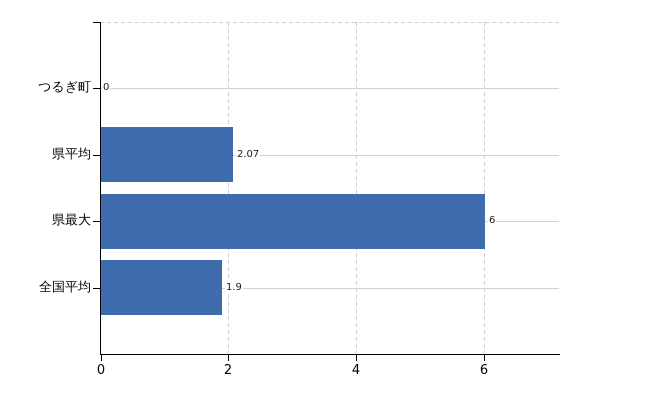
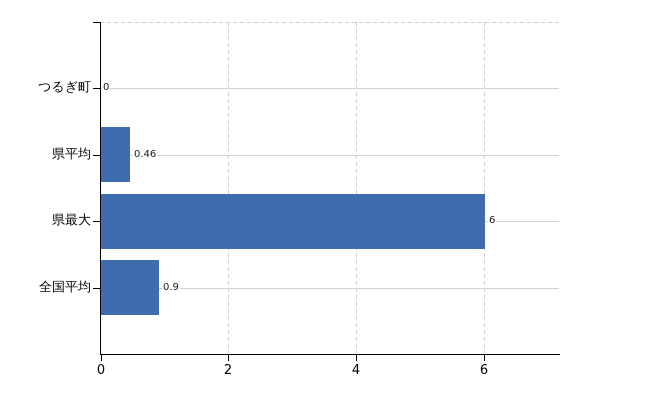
県平均: 2.07 -> 0.46
全国平均: 1.9 -> 0.9
